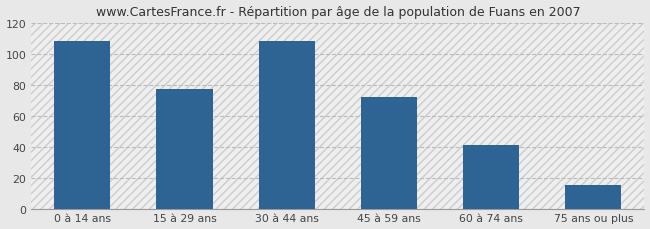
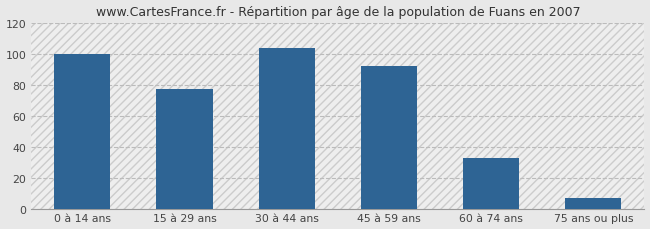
0 à 14 ans: 108 -> 100
30 à 44 ans: 108 -> 104
45 à 59 ans: 72 -> 92
60 à 74 ans: 41 -> 33
75 ans ou plus: 15 -> 7
